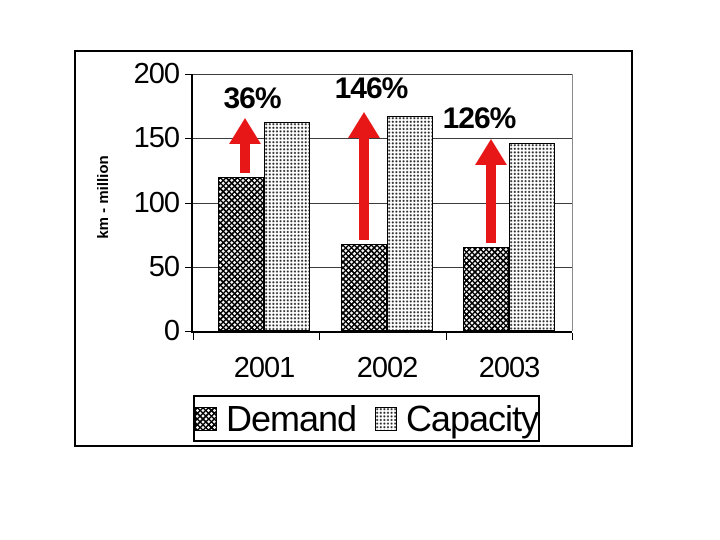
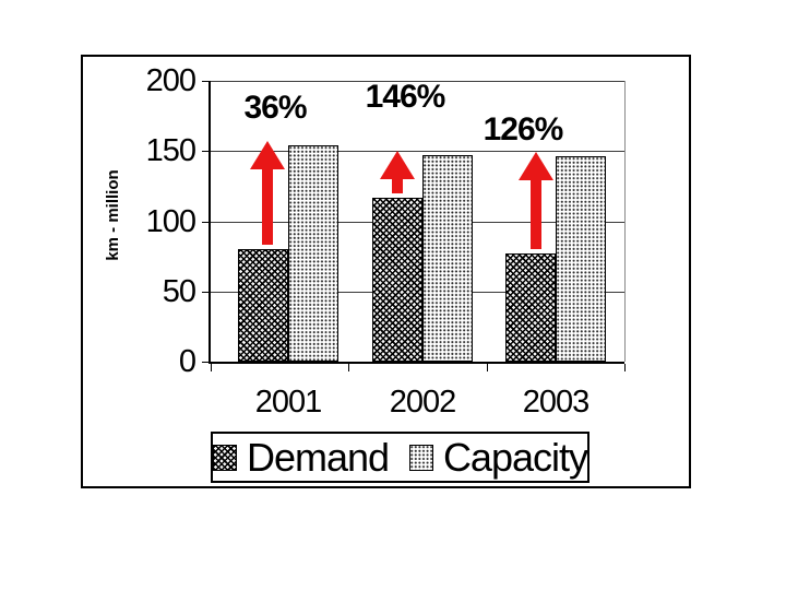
Demand/2001: 120 -> 80
Capacity/2001: 163 -> 154
Demand/2002: 68 -> 117
Capacity/2002: 167 -> 147
Demand/2003: 65 -> 77
